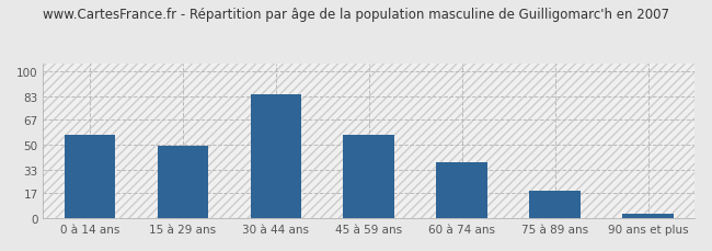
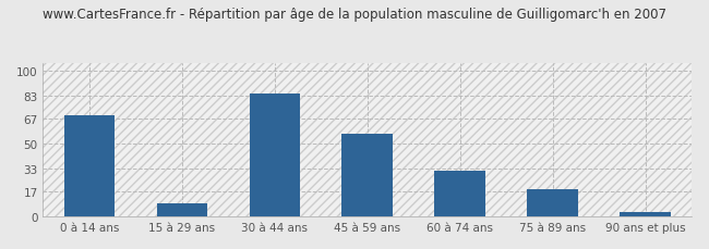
0 à 14 ans: 57 -> 69
15 à 29 ans: 49 -> 9
60 à 74 ans: 38 -> 31
